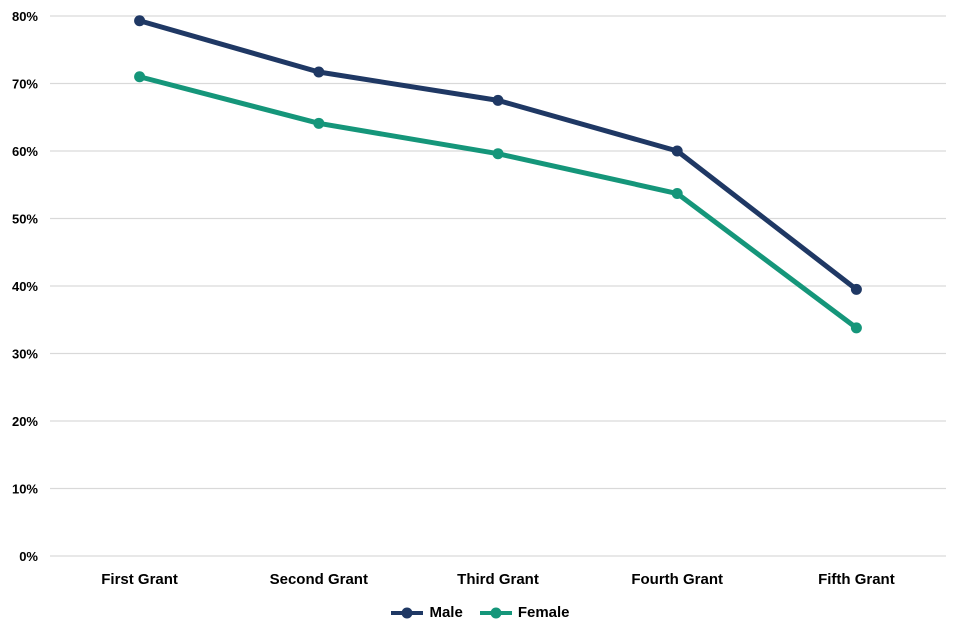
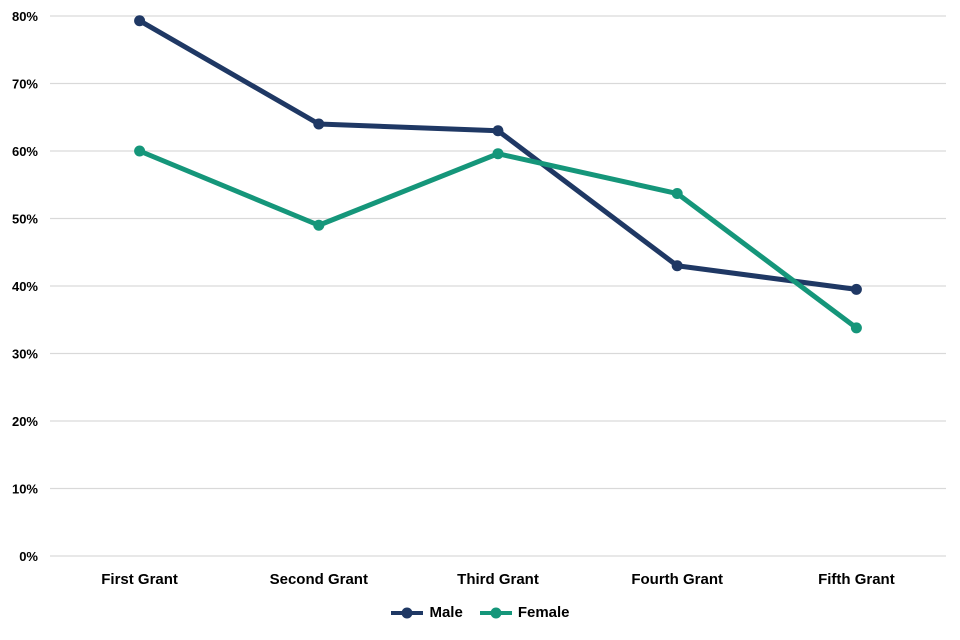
Female/First Grant: 71% -> 60%
Male/Second Grant: 72% -> 64%
Female/Second Grant: 64% -> 49%
Male/Third Grant: 68% -> 63%
Male/Fourth Grant: 60% -> 43%
